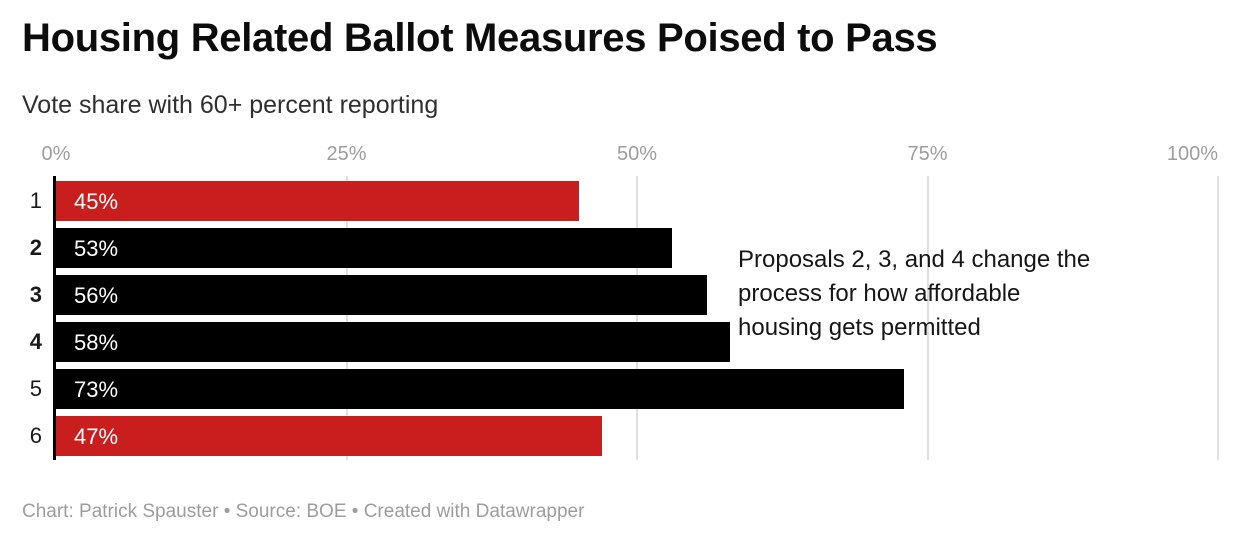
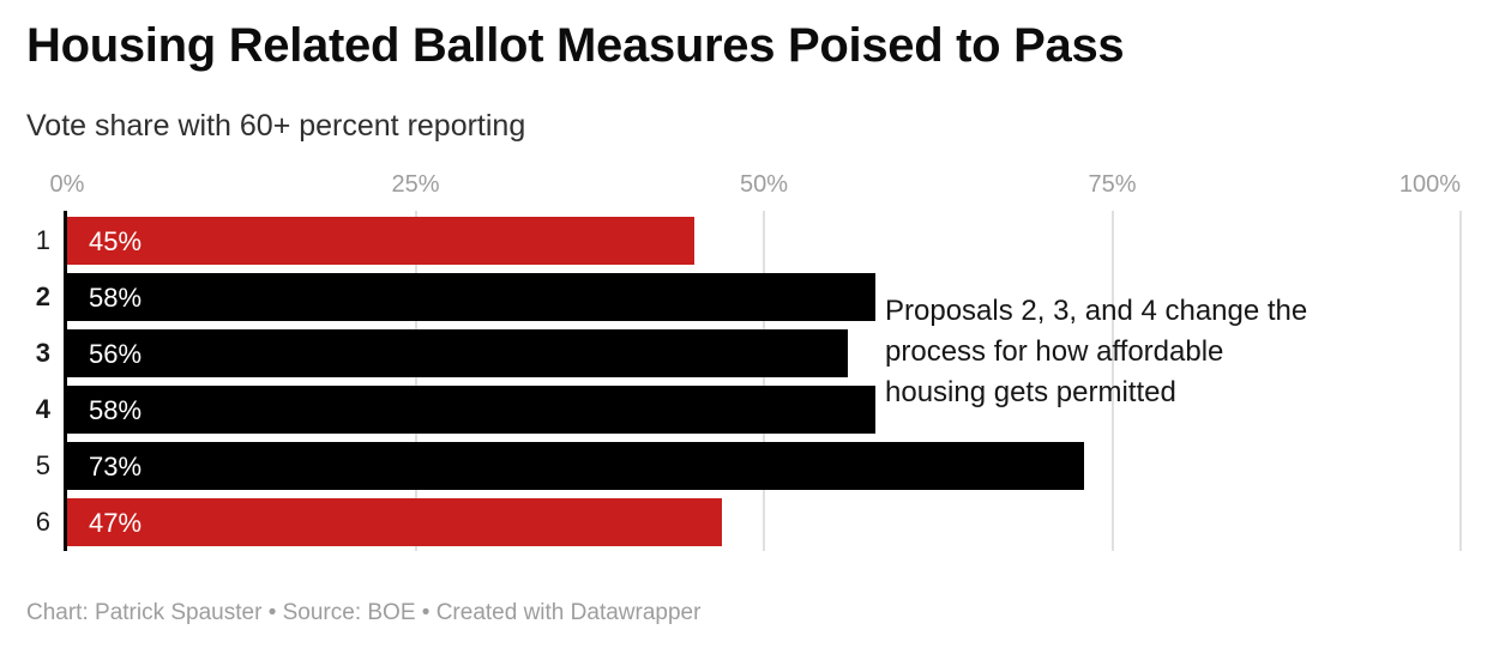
2: 53% -> 58%
